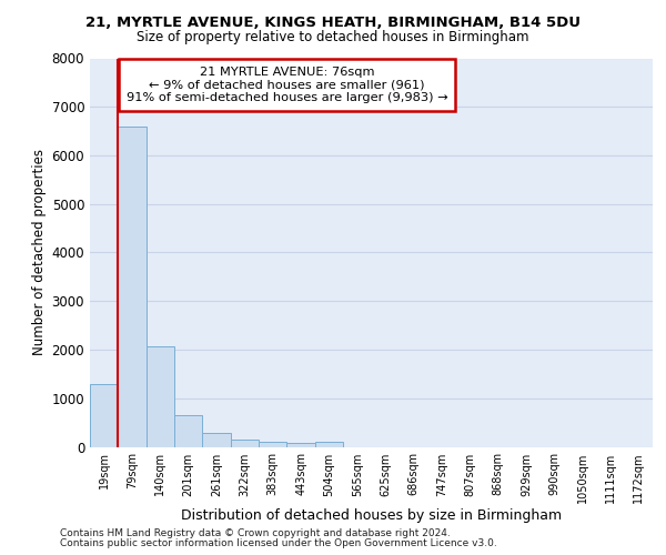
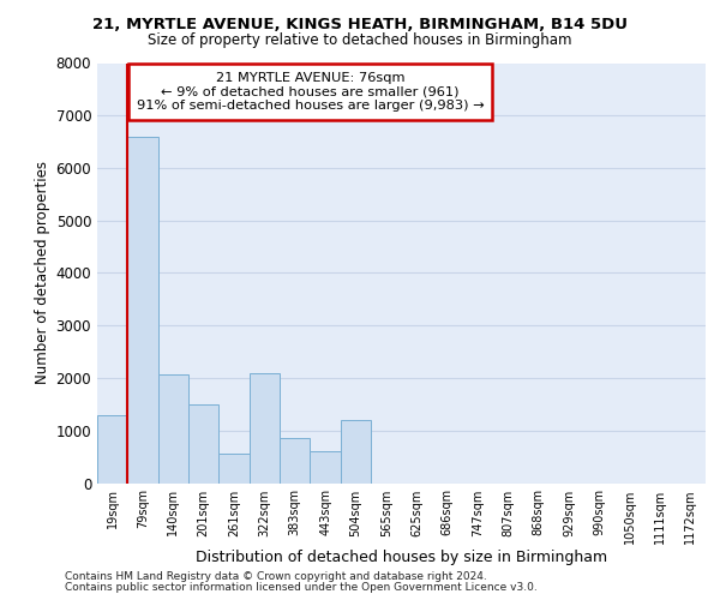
201sqm: 650 -> 1500
261sqm: 280 -> 550
322sqm: 140 -> 2100
383sqm: 100 -> 850
443sqm: 70 -> 600
504sqm: 100 -> 1200
